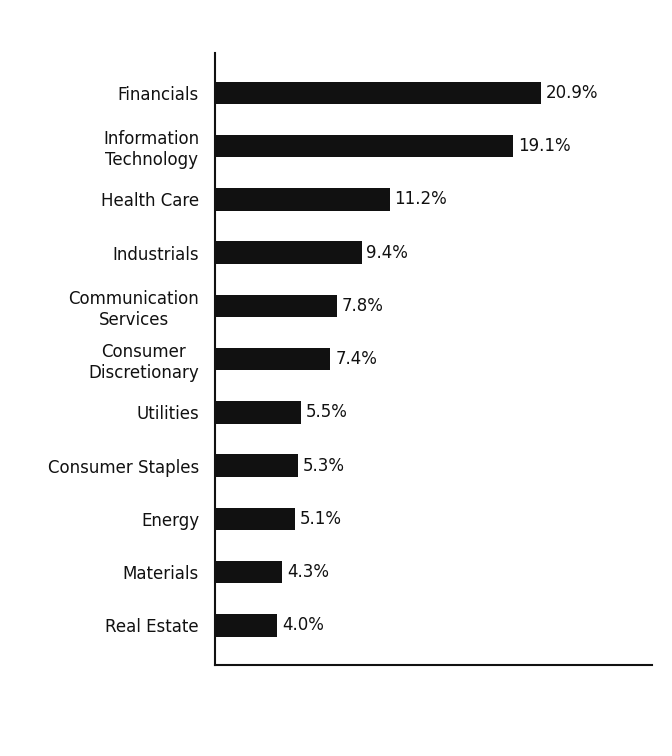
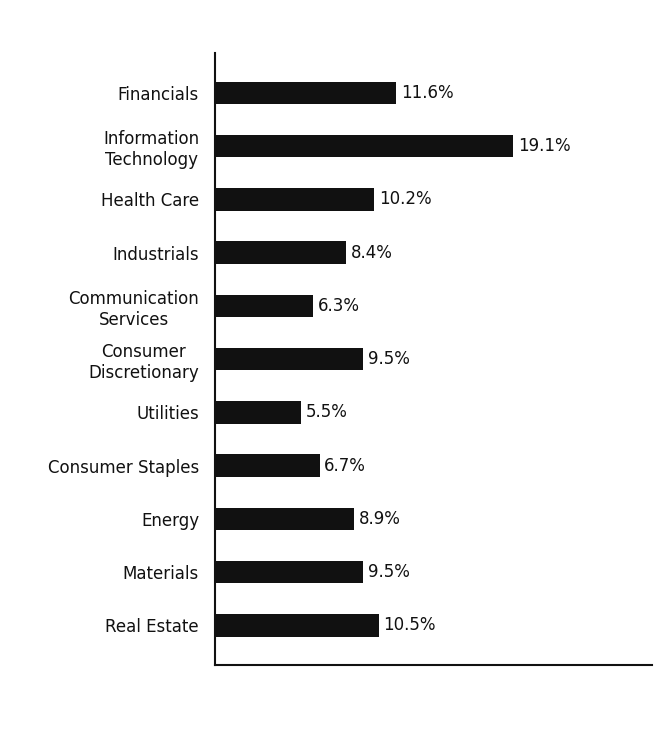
Financials: 20.9% -> 11.6%
Health Care: 11.2% -> 10.2%
Industrials: 9.4% -> 8.4%
Communication Services: 7.8% -> 6.3%
Consumer Discretionary: 7.4% -> 9.5%
Consumer Staples: 5.3% -> 6.7%
Energy: 5.1% -> 8.9%
Materials: 4.3% -> 9.5%
Real Estate: 4.0% -> 10.5%
